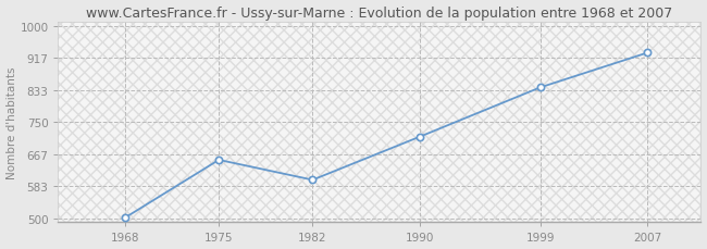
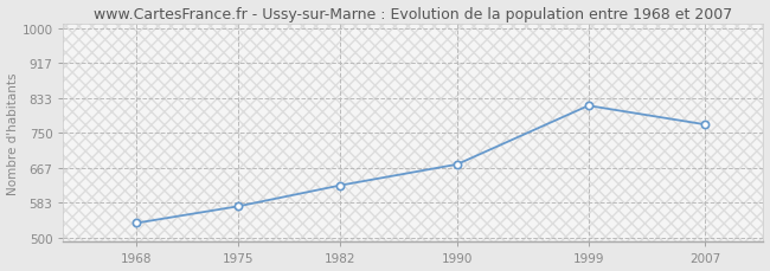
1968: 502 -> 535
1975: 652 -> 575
1982: 600 -> 625
1990: 712 -> 675
1999: 840 -> 815
2007: 930 -> 770
